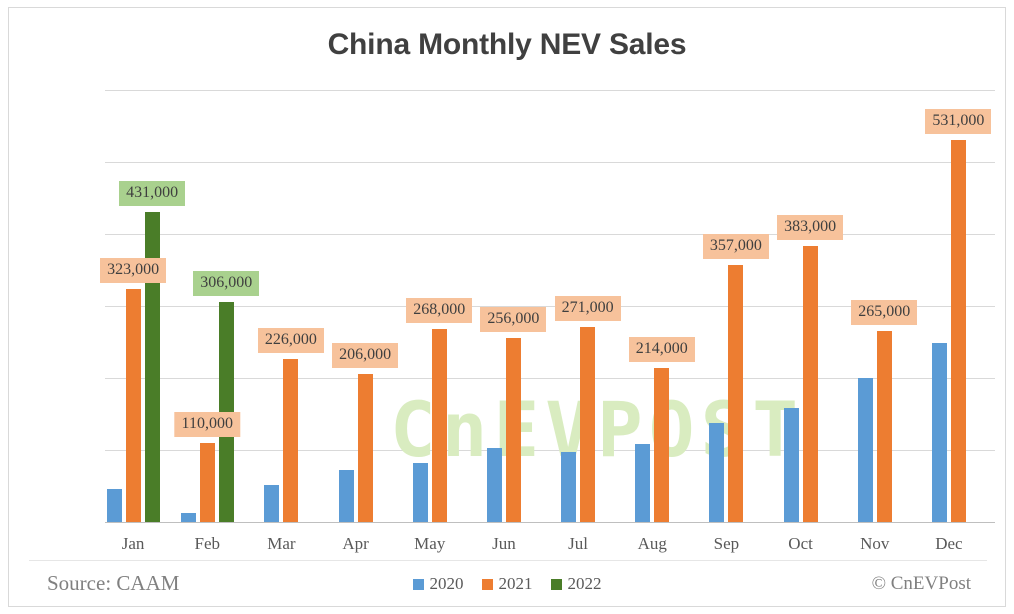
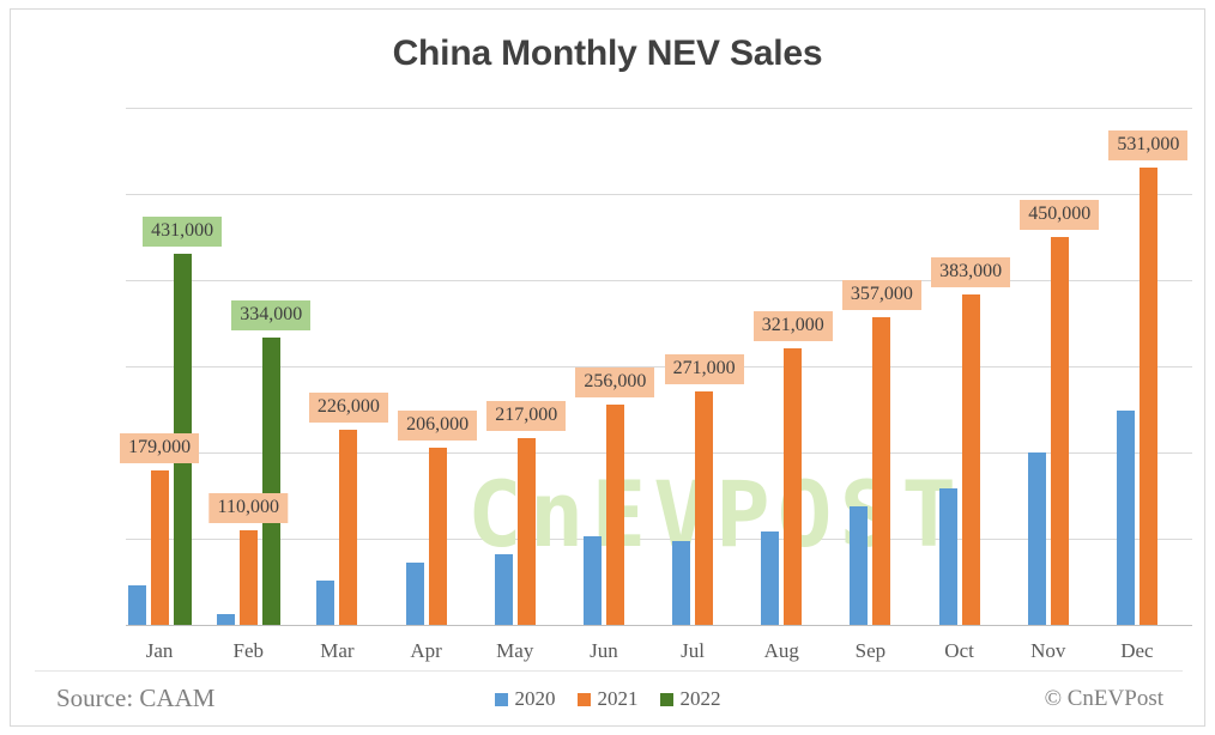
2021/Jan: 323,000 -> 179,000
2022/Feb: 306,000 -> 334,000
2021/May: 268,000 -> 217,000
2021/Aug: 214,000 -> 321,000
2021/Nov: 265,000 -> 450,000
